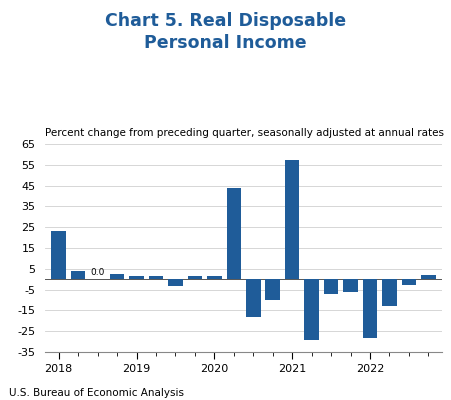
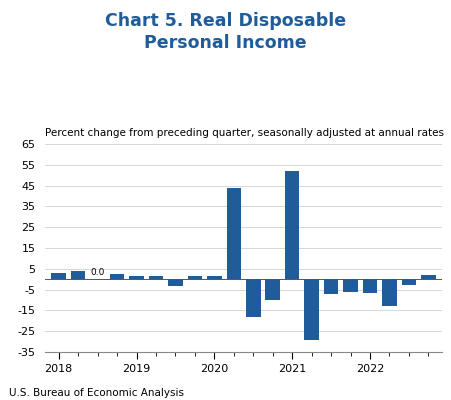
2018: 23.0 -> 3.0
2021: 57.5 -> 52.0
2022: -28.5 -> -6.5
